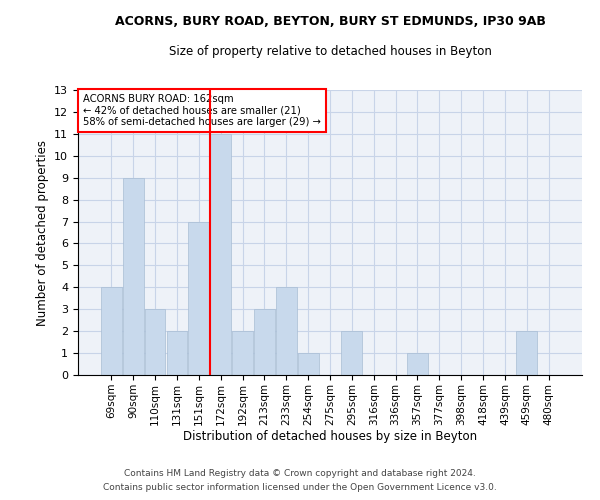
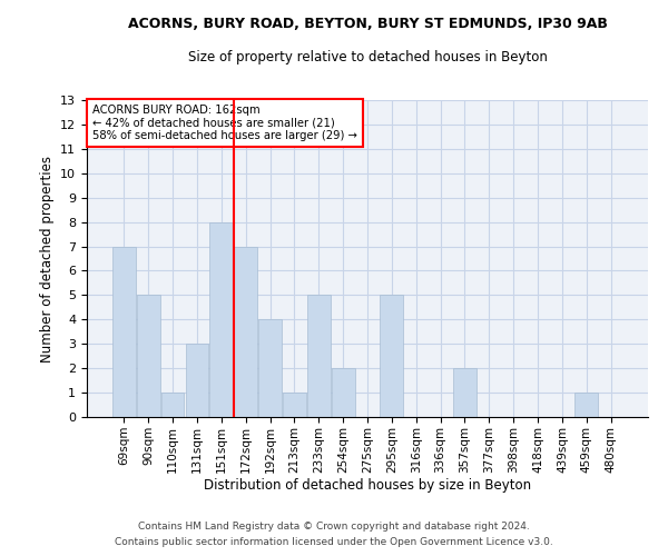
69sqm: 4 -> 7
90sqm: 9 -> 5
110sqm: 3 -> 1
131sqm: 2 -> 3
151sqm: 7 -> 8
172sqm: 11 -> 7
192sqm: 2 -> 4
213sqm: 3 -> 1
233sqm: 4 -> 5
254sqm: 1 -> 2
295sqm: 2 -> 5
357sqm: 1 -> 2
459sqm: 2 -> 1
